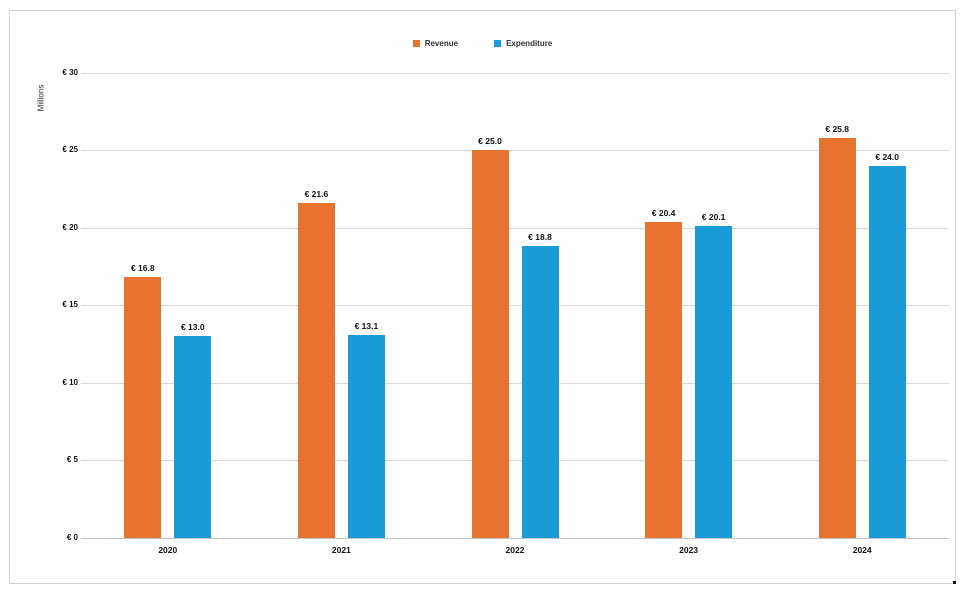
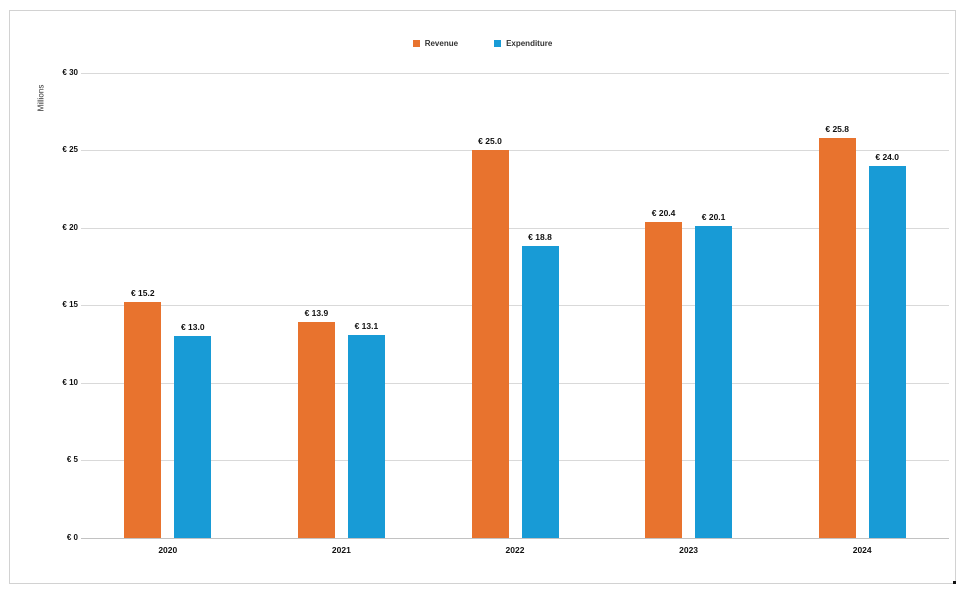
Revenue/2020: 16.8 -> 15.2
Revenue/2021: 21.6 -> 13.9
